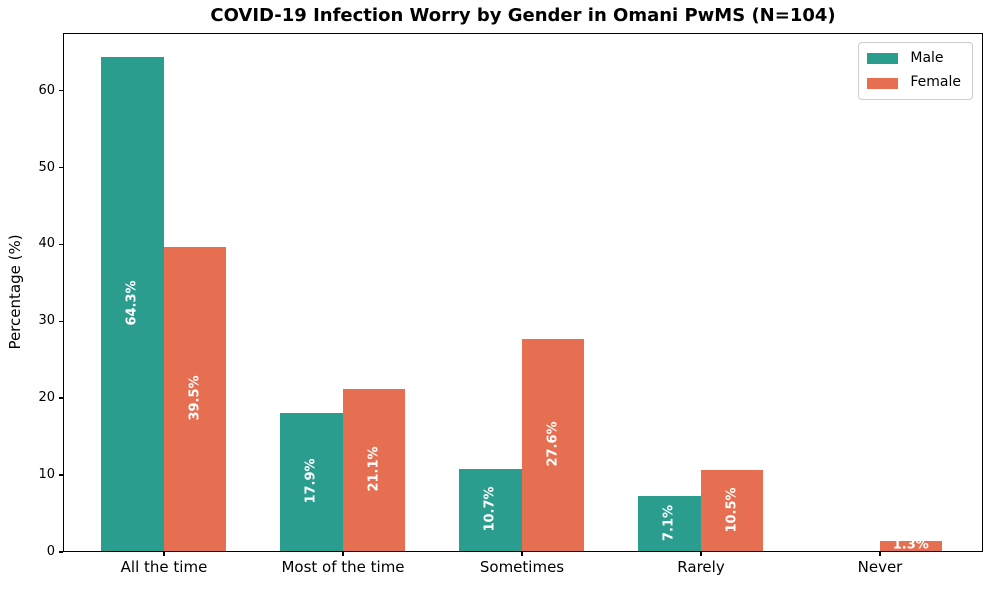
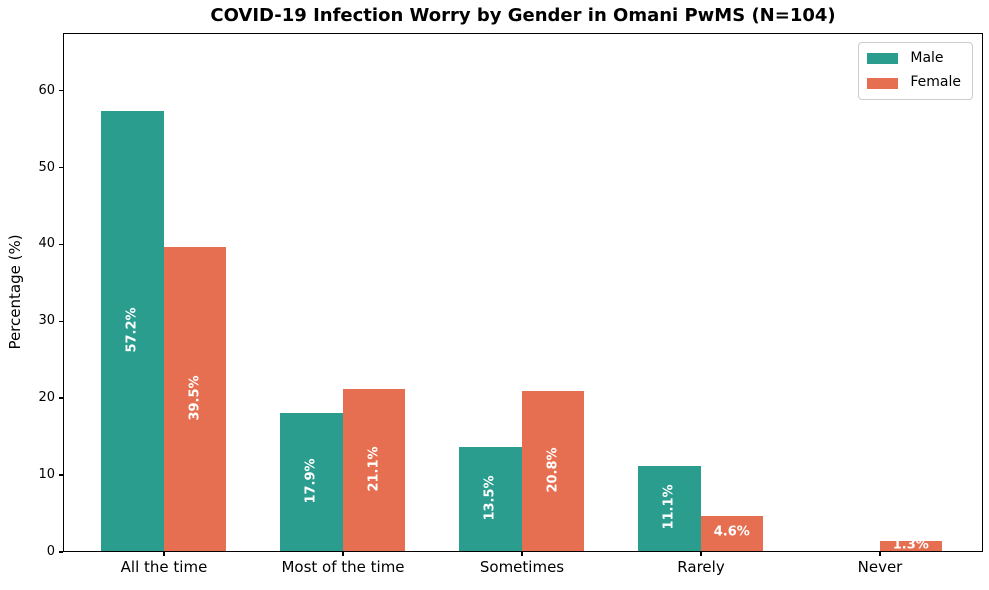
Male/All the time: 64.3% -> 57.2%
Male/Sometimes: 10.7% -> 13.5%
Female/Sometimes: 27.6% -> 20.8%
Male/Rarely: 7.1% -> 11.1%
Female/Rarely: 10.5% -> 4.6%
